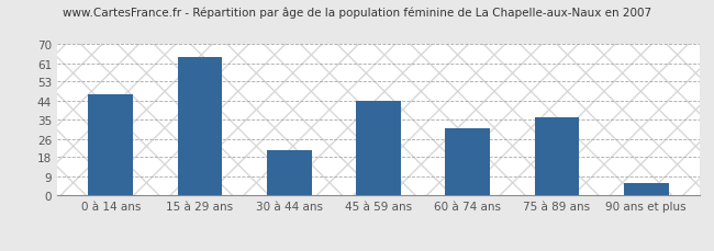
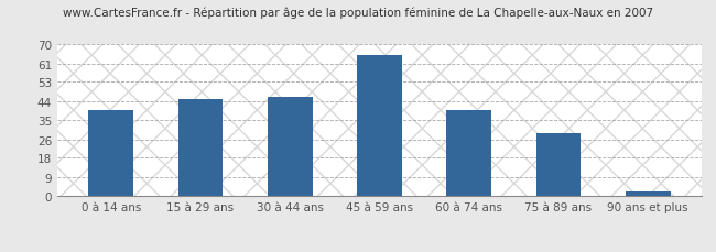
0 à 14 ans: 47 -> 40
15 à 29 ans: 64 -> 45
30 à 44 ans: 21 -> 46
45 à 59 ans: 44 -> 65
60 à 74 ans: 31 -> 40
75 à 89 ans: 36 -> 29
90 ans et plus: 6 -> 2
